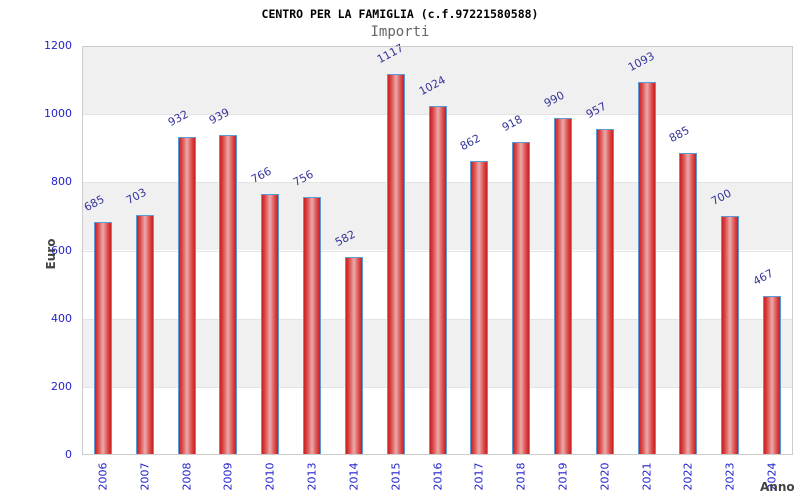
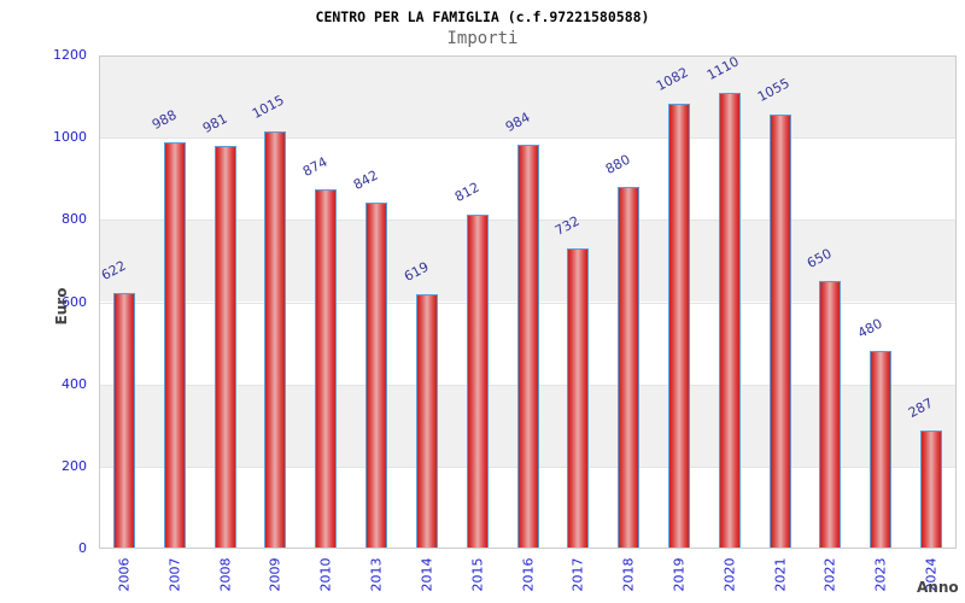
2006: 685 -> 622
2007: 703 -> 988
2008: 932 -> 981
2009: 939 -> 1015
2010: 766 -> 874
2013: 756 -> 842
2014: 582 -> 619
2015: 1117 -> 812
2016: 1024 -> 984
2017: 862 -> 732
2018: 918 -> 880
2019: 990 -> 1082
2020: 957 -> 1110
2021: 1093 -> 1055
2022: 885 -> 650
2023: 700 -> 480
2024: 467 -> 287
